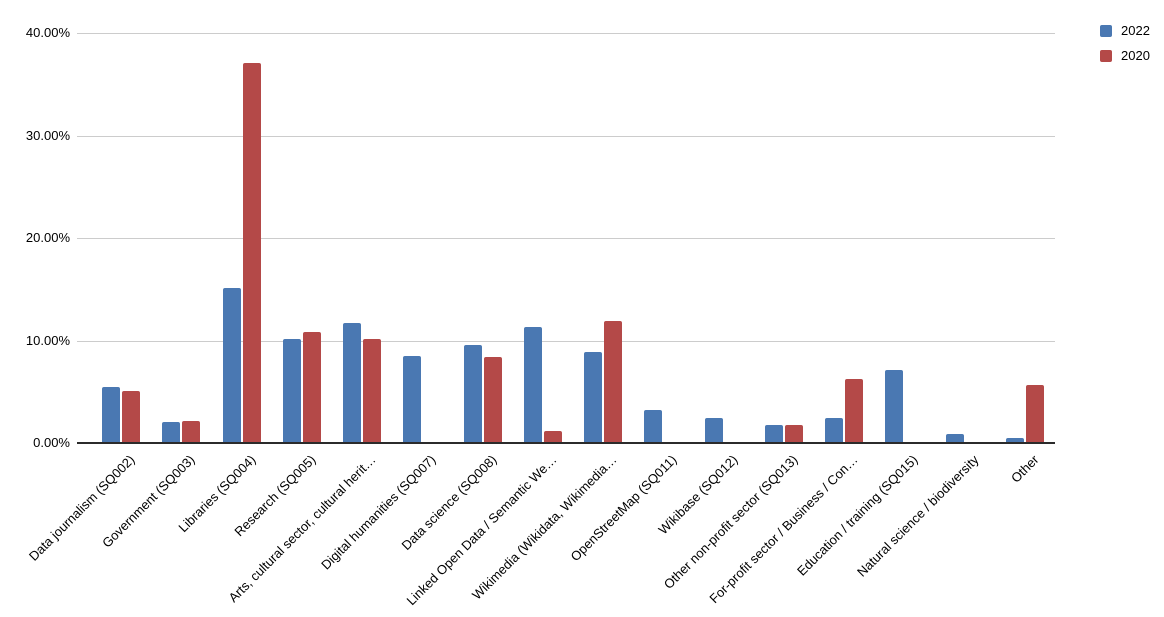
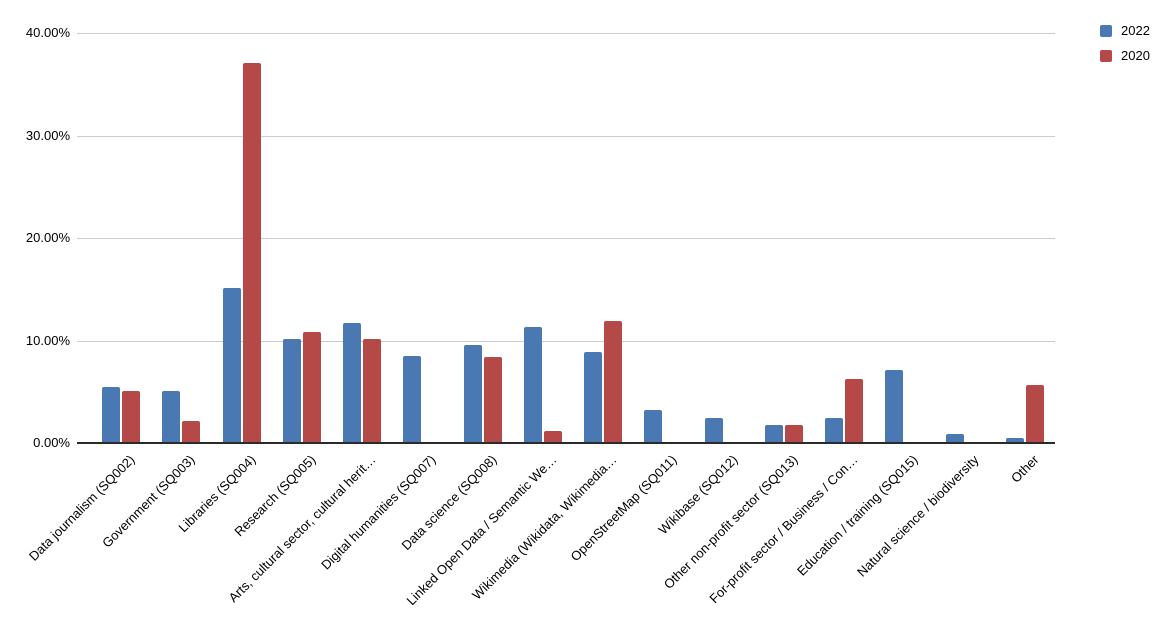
2022/Government (SQ003): 2.0% -> 5.0%
